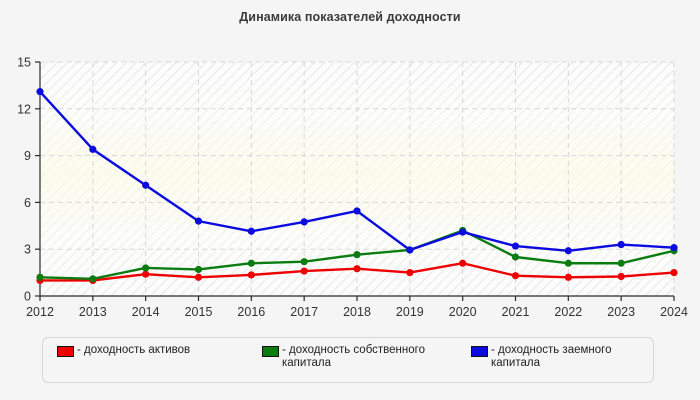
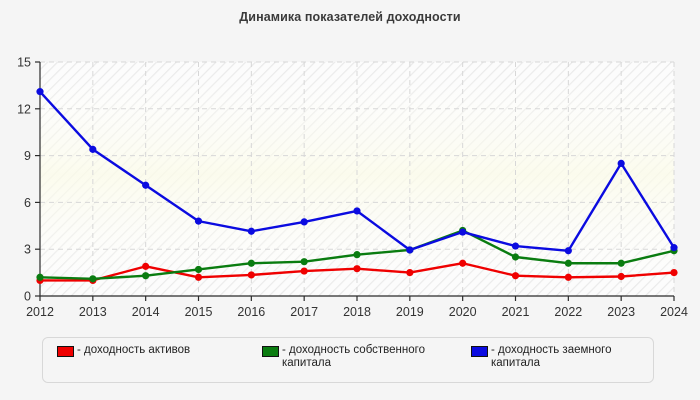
- доходность активов/2014: 1.4 -> 1.9
- доходность собственного капитала/2014: 1.8 -> 1.3
- доходность заемного капитала/2023: 3.3 -> 8.5
